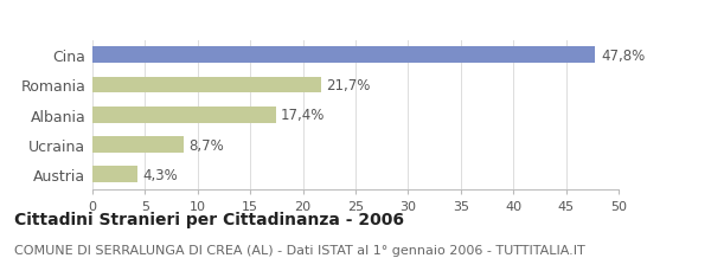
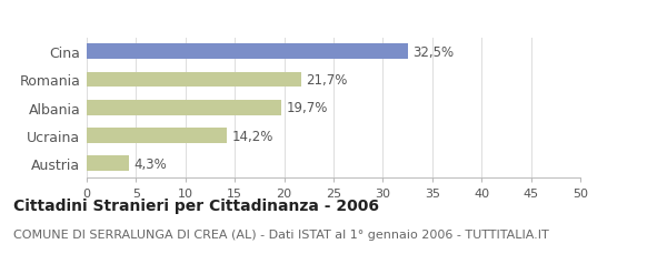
Cina: 47,8% -> 32,5%
Albania: 17,4% -> 19,7%
Ucraina: 8,7% -> 14,2%
